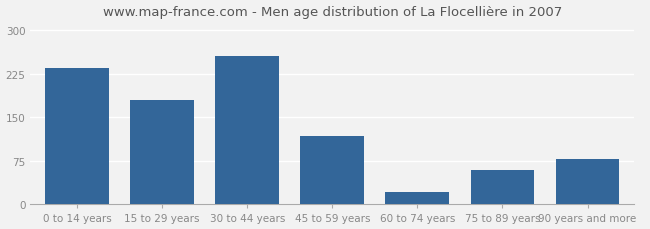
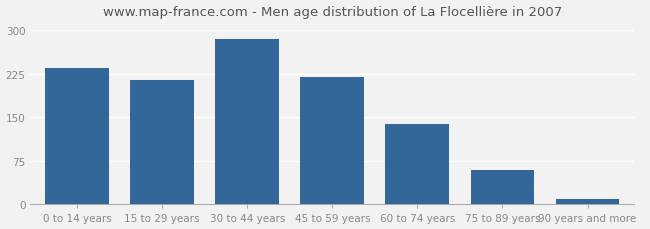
15 to 29 years: 180 -> 215
30 to 44 years: 256 -> 285
45 to 59 years: 118 -> 220
60 to 74 years: 22 -> 138
90 years and more: 78 -> 10
